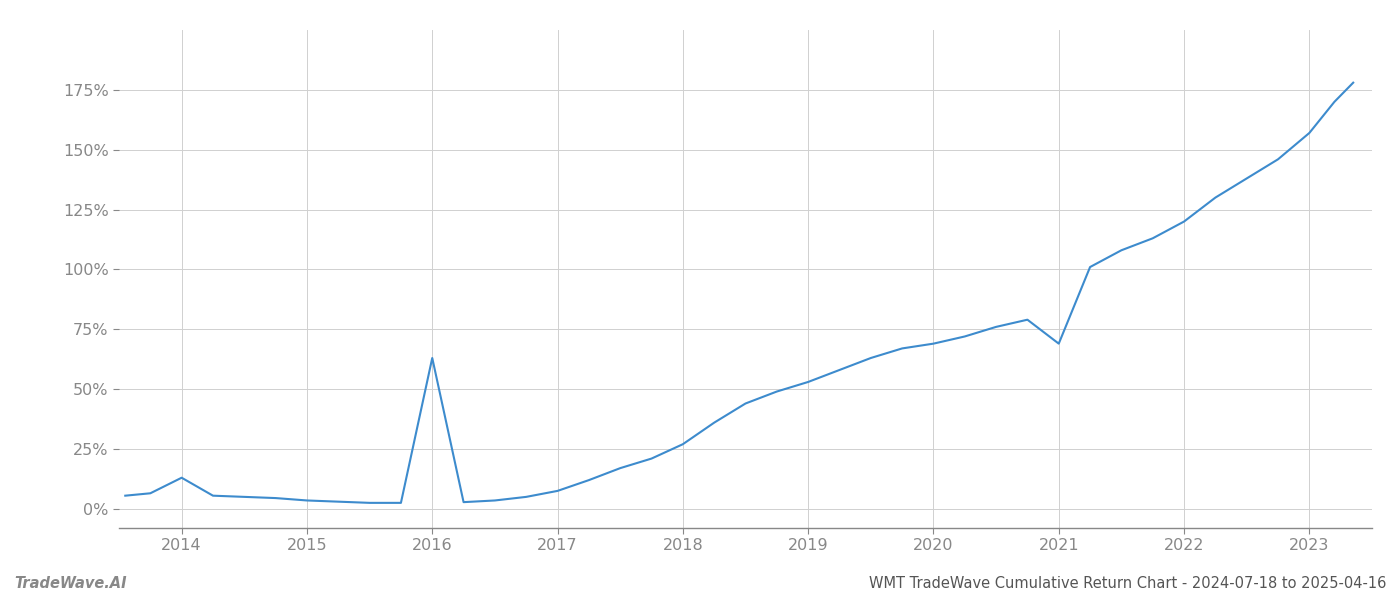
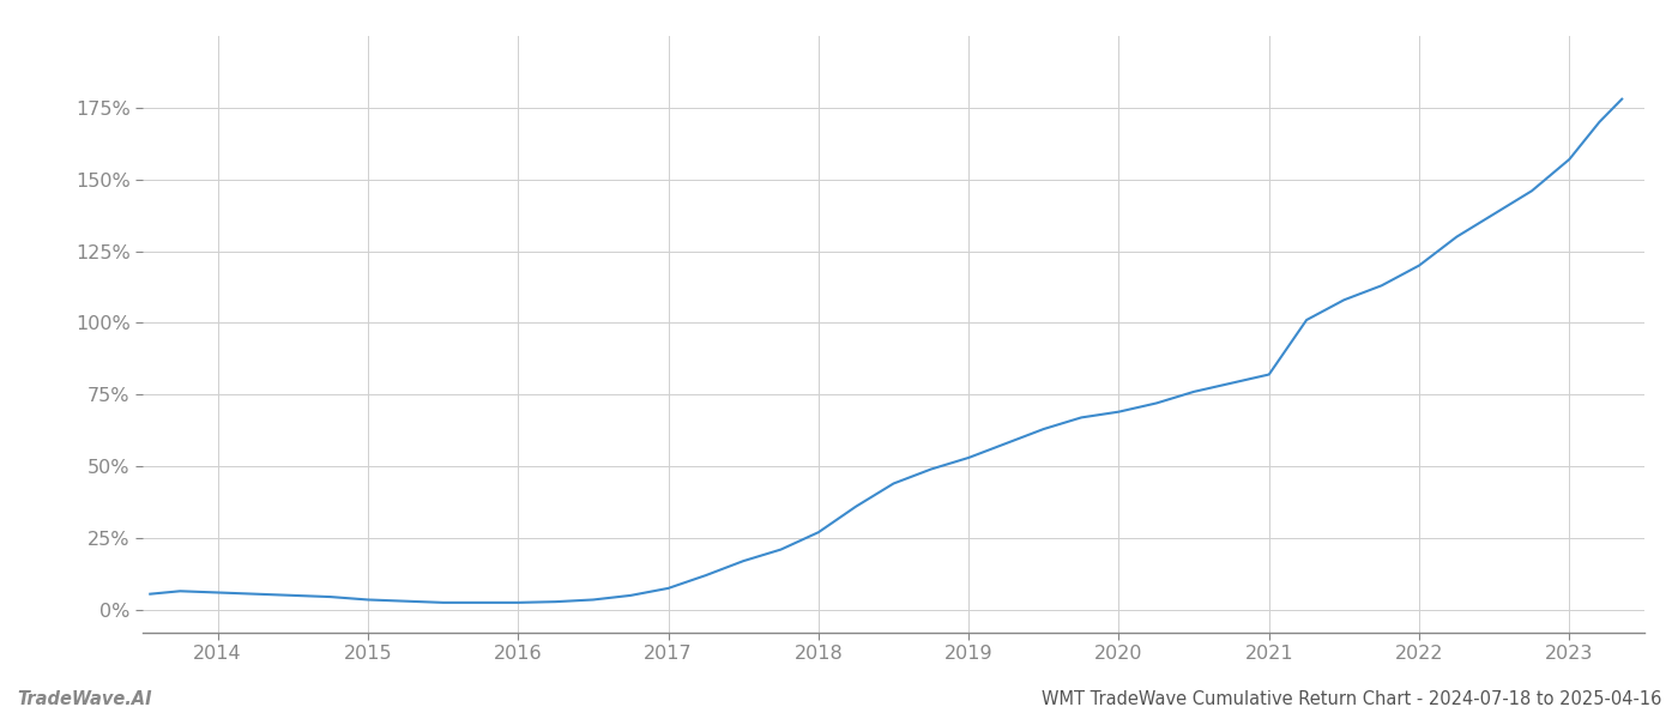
2014: 13.0% -> 6.0%
2016: 63.0% -> 2.5%
2021: 69.0% -> 82.0%
